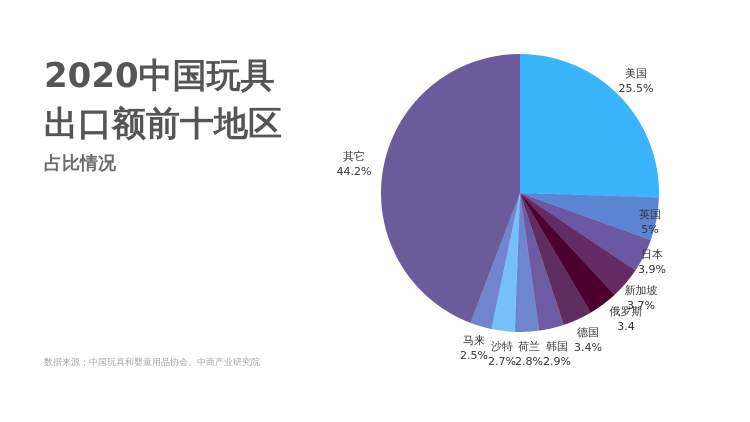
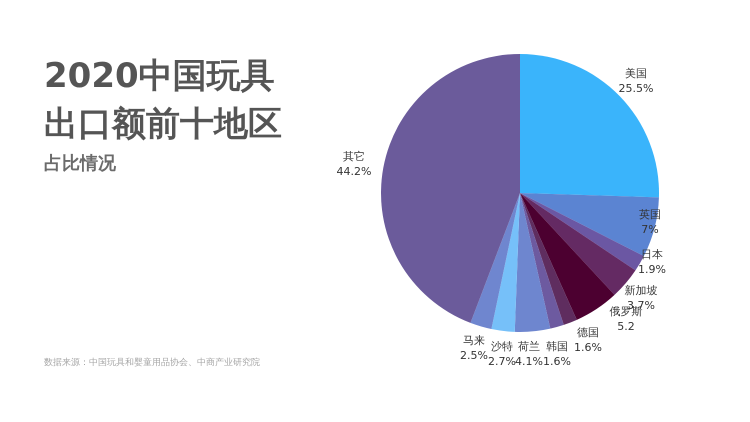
英国: 5% -> 7%
日本: 3.9% -> 1.9%
俄罗斯: 3.4 -> 5.2
德国: 3.4% -> 1.6%
韩国: 2.9% -> 1.6%
荷兰: 2.8% -> 4.1%
